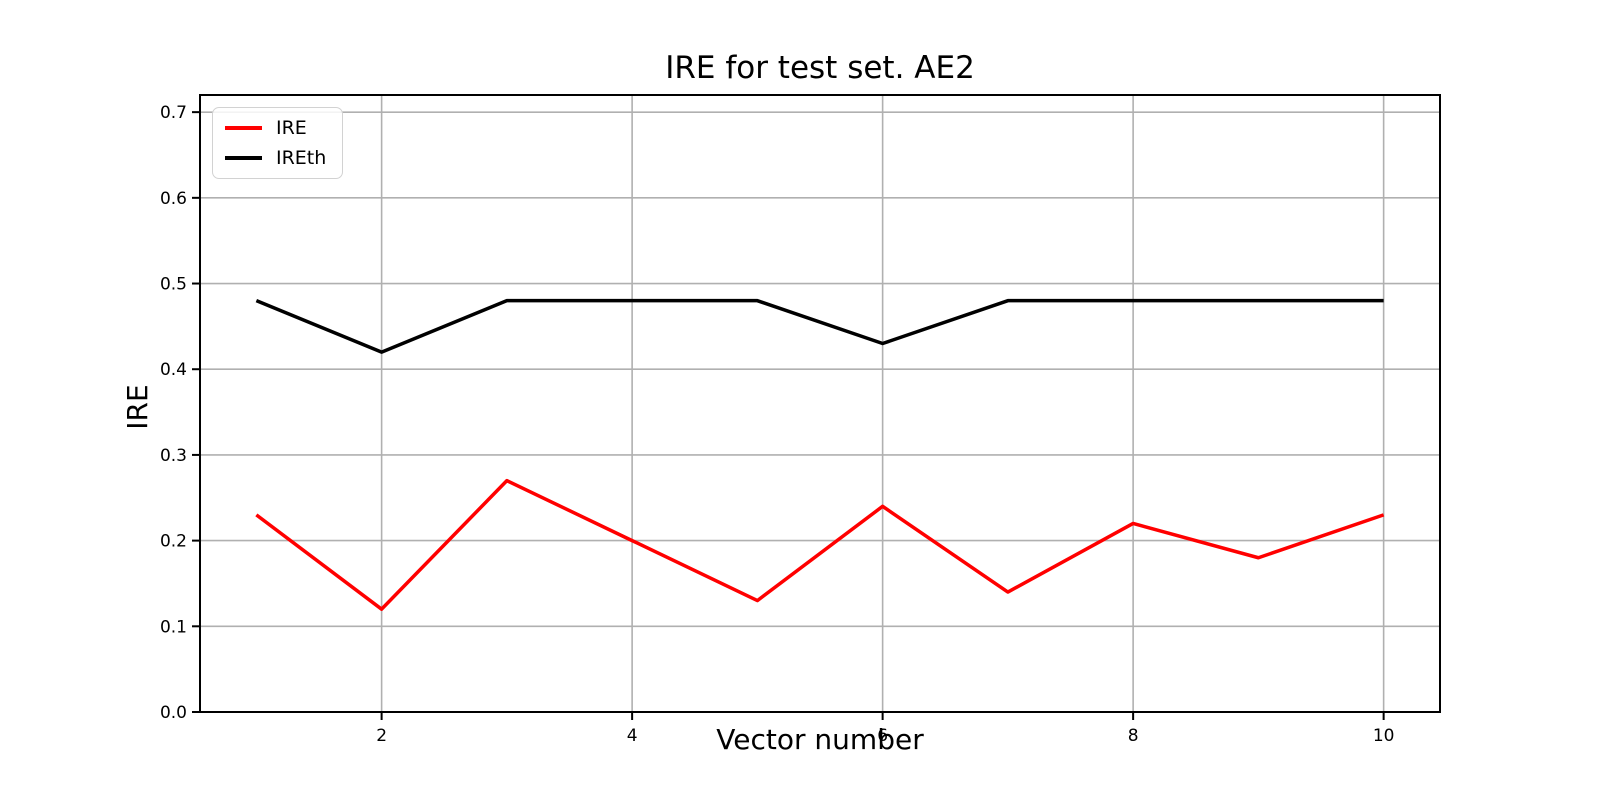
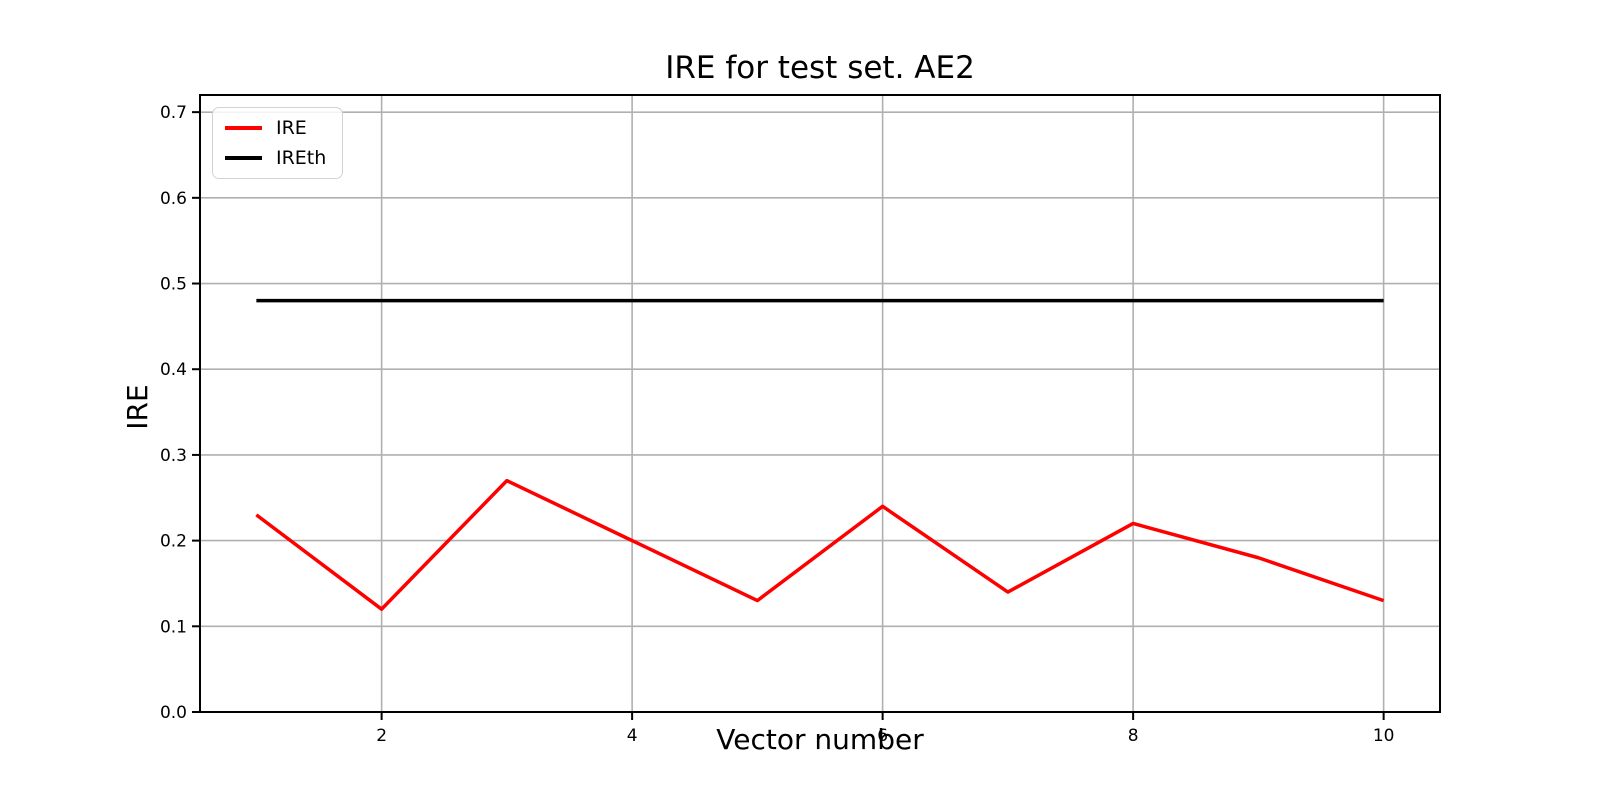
IREth/2: 0.42 -> 0.48
IREth/6: 0.43 -> 0.48
IRE/10: 0.23 -> 0.13
